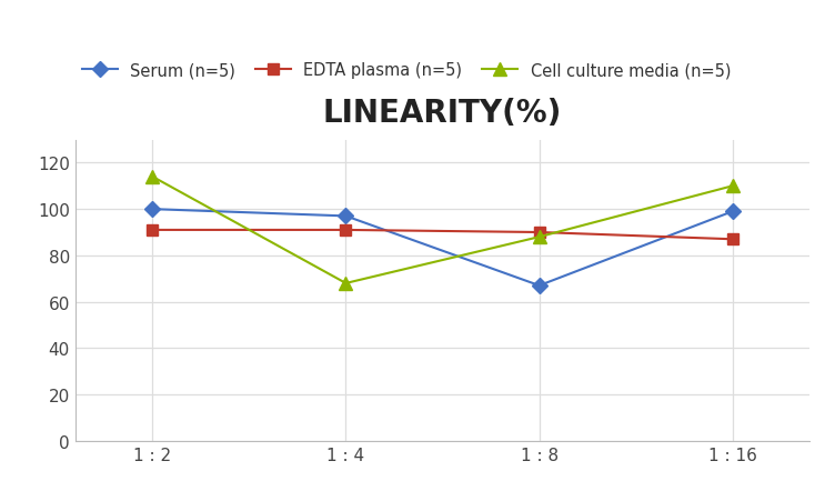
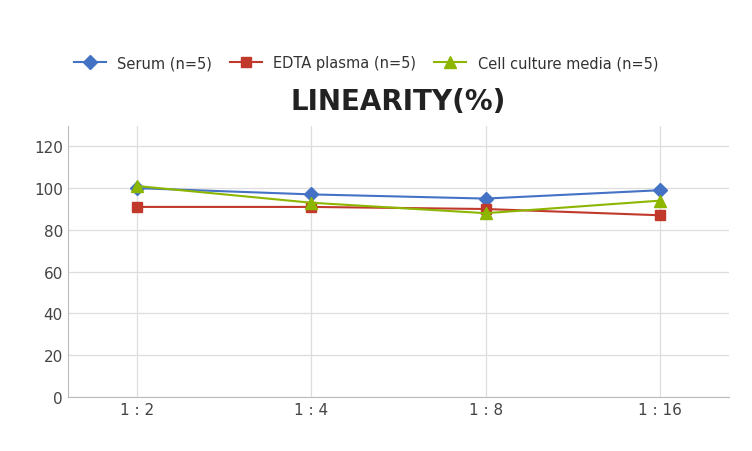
Cell culture media (n=5)/1 : 2: 114 -> 101
Cell culture media (n=5)/1 : 4: 68 -> 93
Serum (n=5)/1 : 8: 67 -> 95
Cell culture media (n=5)/1 : 16: 110 -> 94
